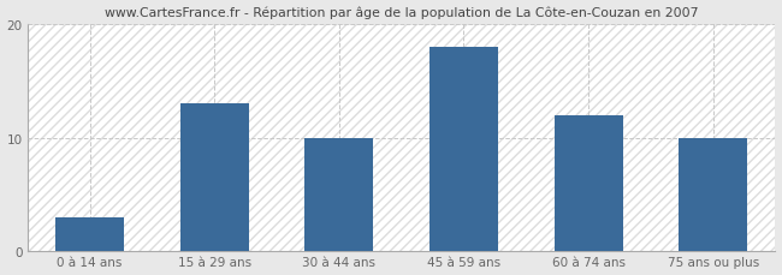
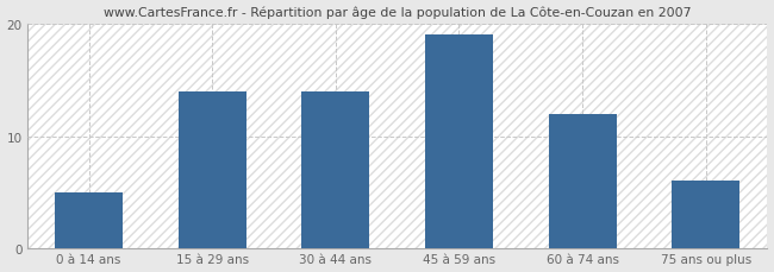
0 à 14 ans: 3 -> 5
15 à 29 ans: 13 -> 14
30 à 44 ans: 10 -> 14
45 à 59 ans: 18 -> 19
75 ans ou plus: 10 -> 6
